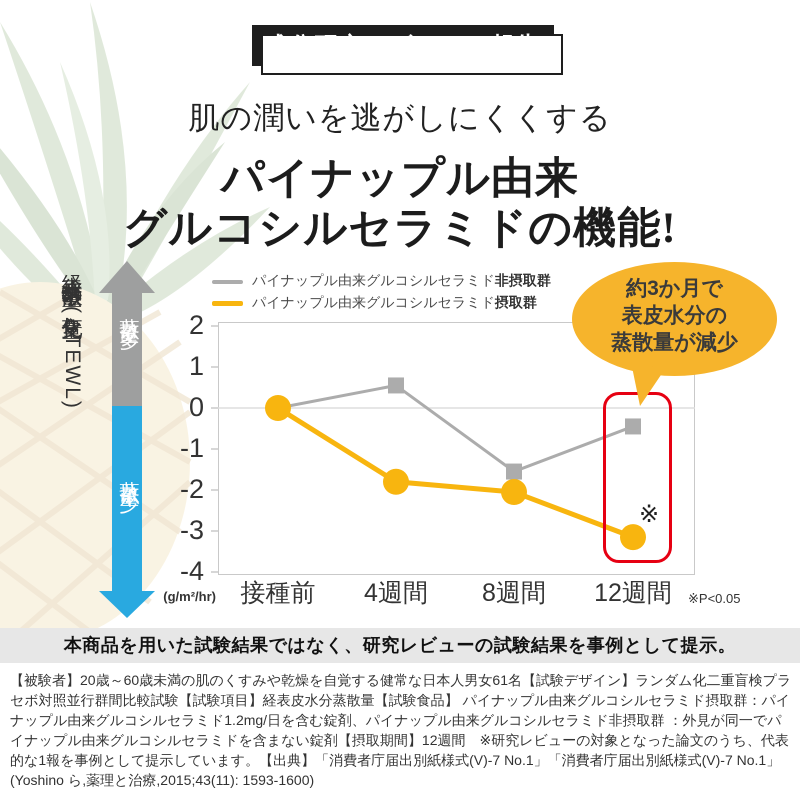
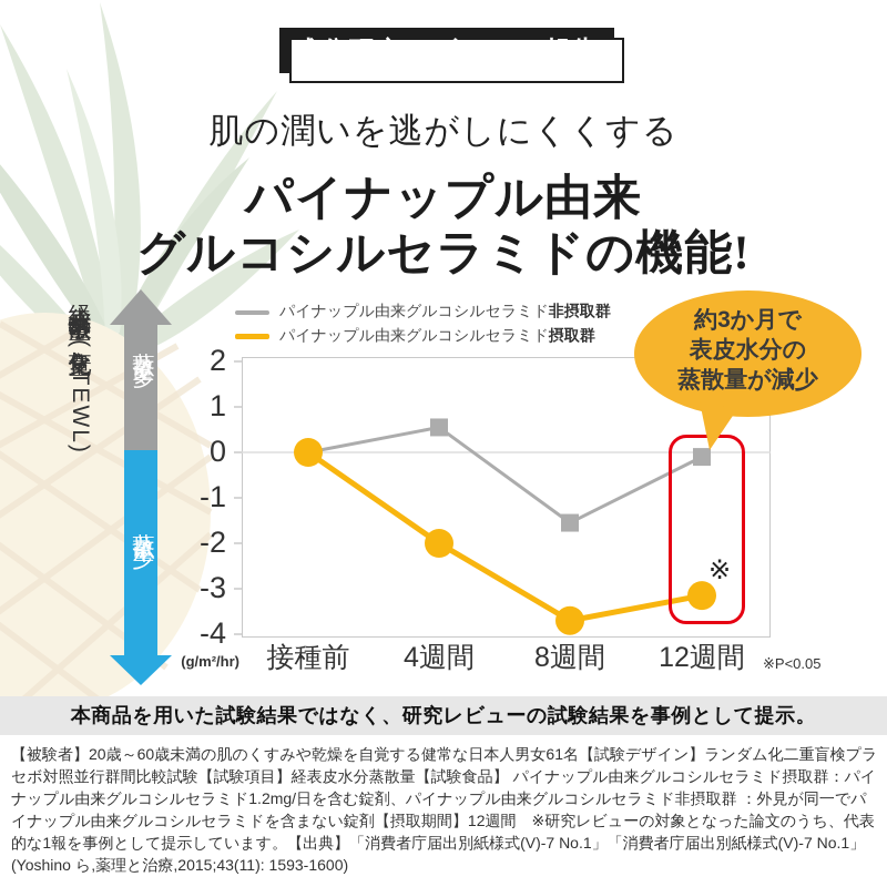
パイナップル由来グルコシルセラミド摂取群/4週間: -1.8 -> -2.0
パイナップル由来グルコシルセラミド摂取群/8週間: -2.0 -> -3.7
パイナップル由来グルコシルセラミド非摂取群/12週間: -0.5 -> -0.1
